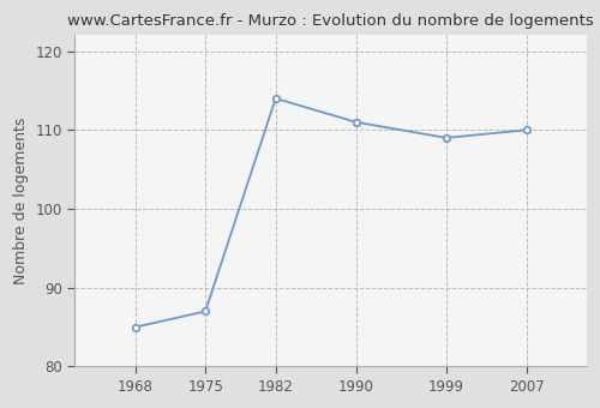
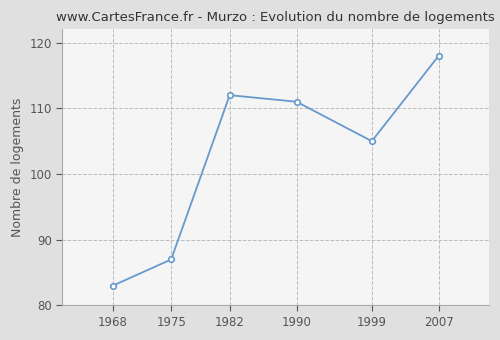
1968: 85 -> 83
1982: 114 -> 112
1999: 109 -> 105
2007: 110 -> 118
